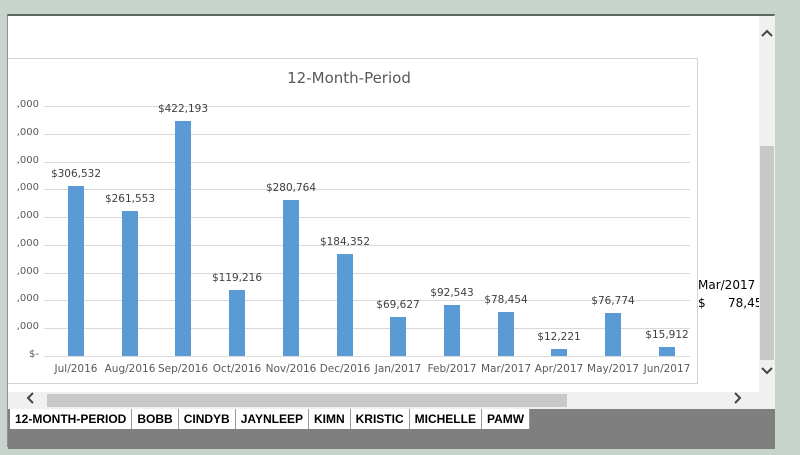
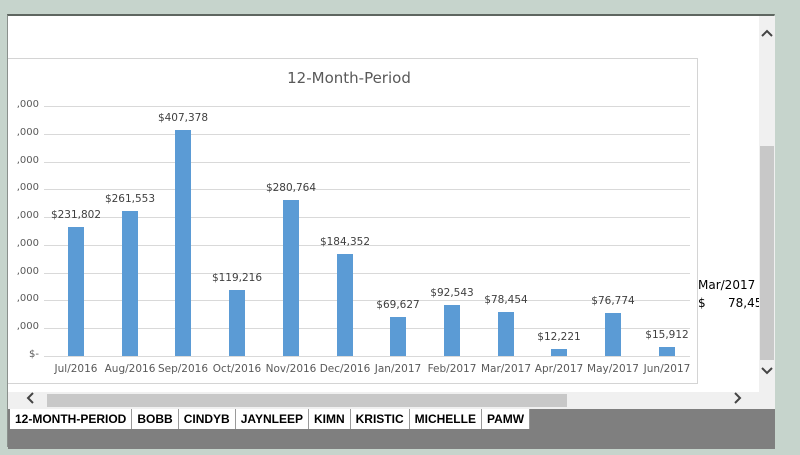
Jul/2016: $306,532 -> $231,802
Sep/2016: $422,193 -> $407,378
